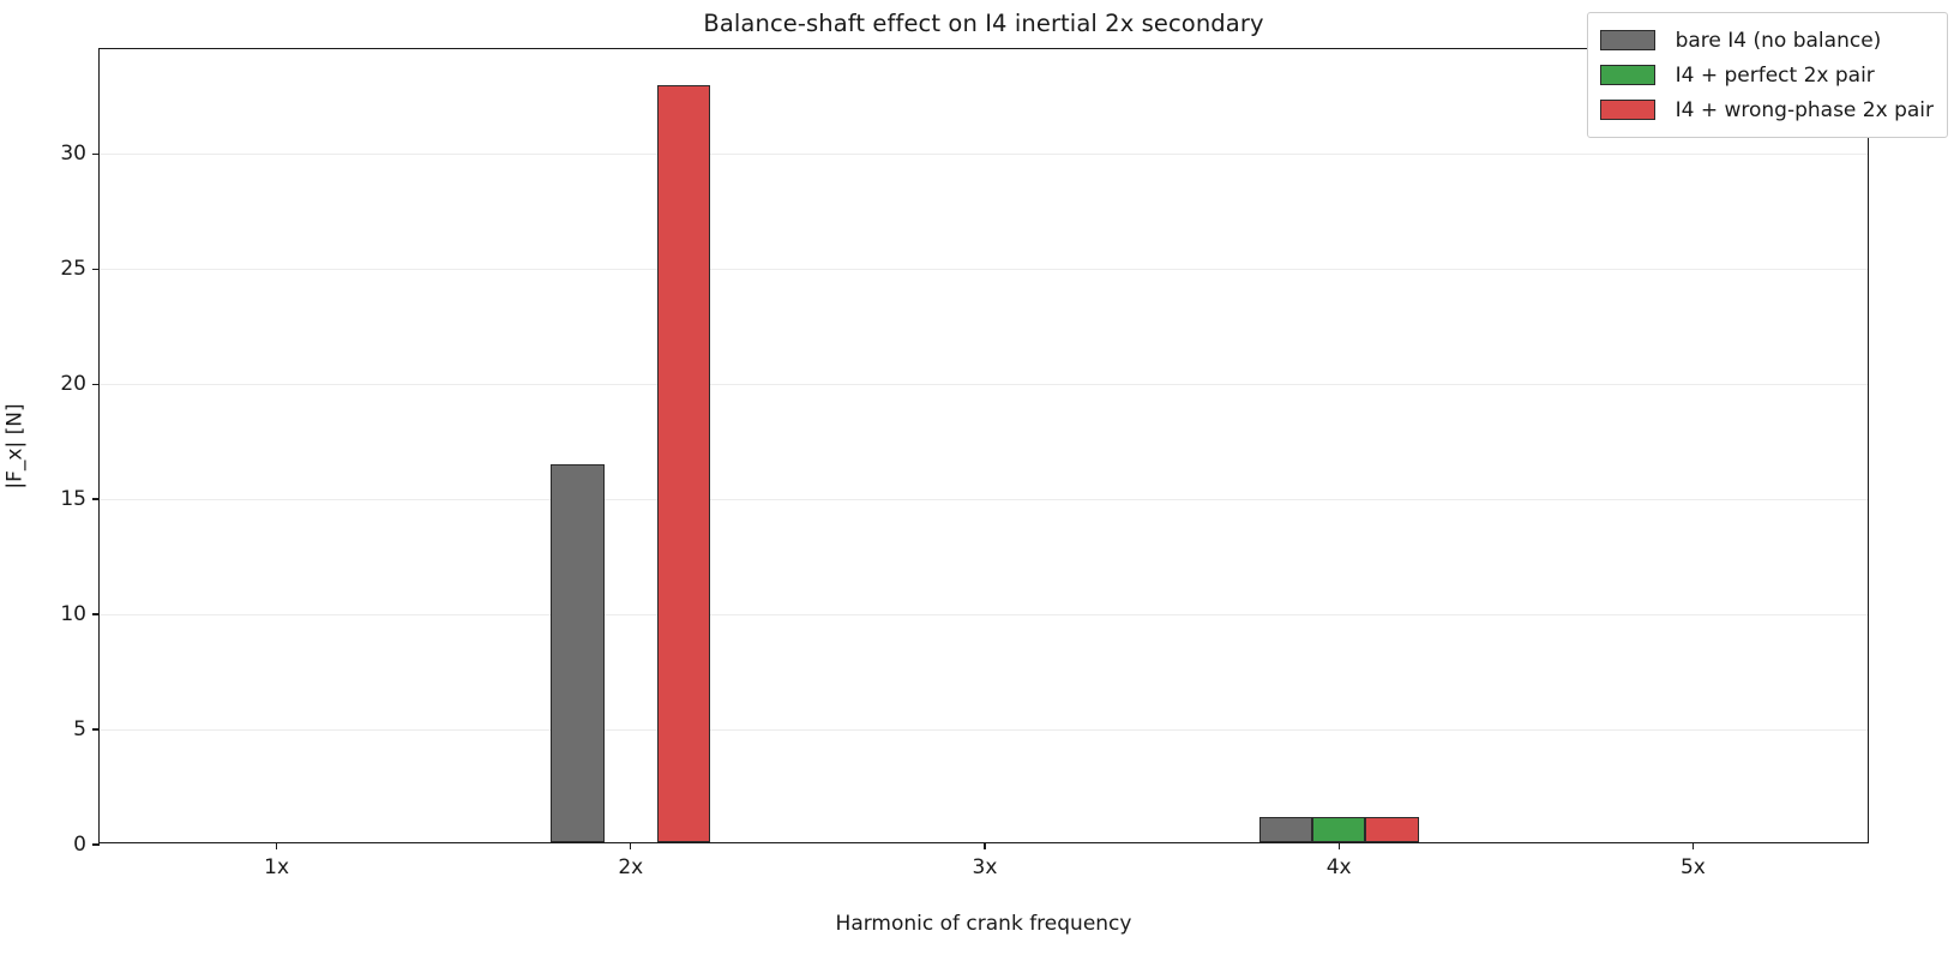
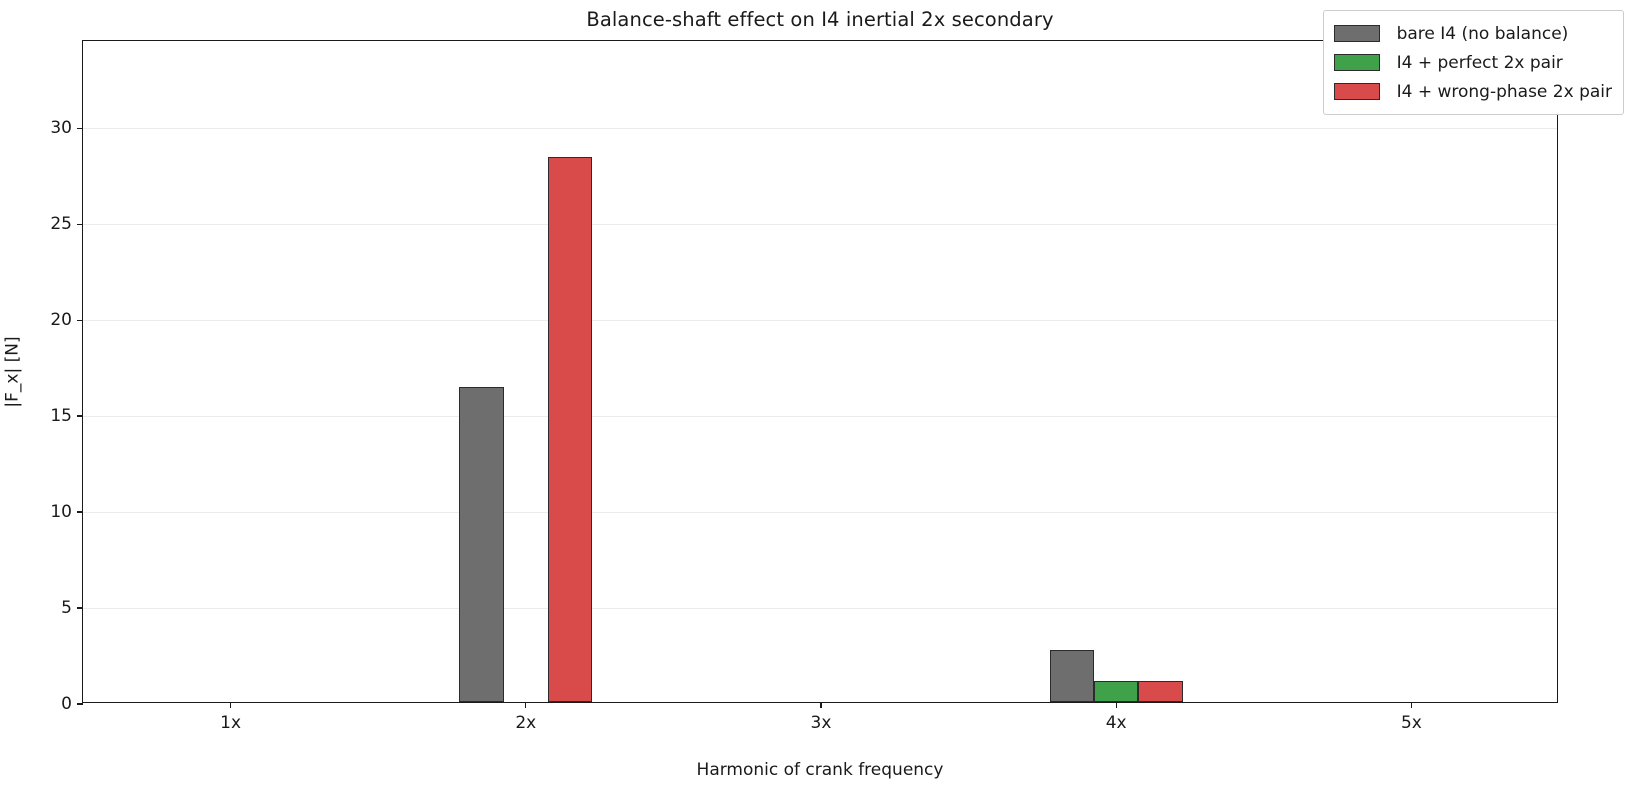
I4 + wrong-phase 2x pair/2x: 32.9 -> 28.4
bare I4 (no balance)/4x: 1.1 -> 2.7
